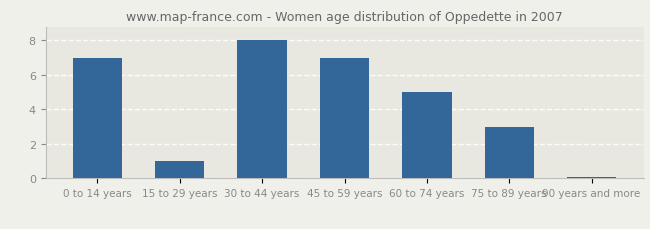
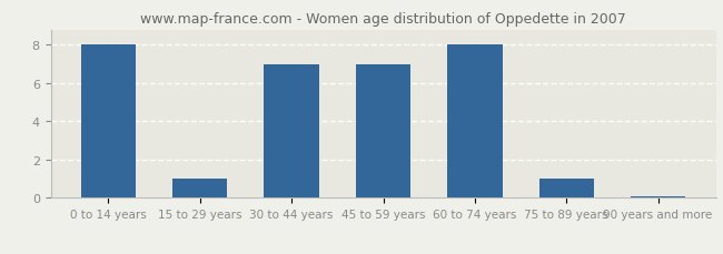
0 to 14 years: 7.0 -> 8.0
30 to 44 years: 8.0 -> 7.0
60 to 74 years: 5.0 -> 8.0
75 to 89 years: 3.0 -> 1.0
